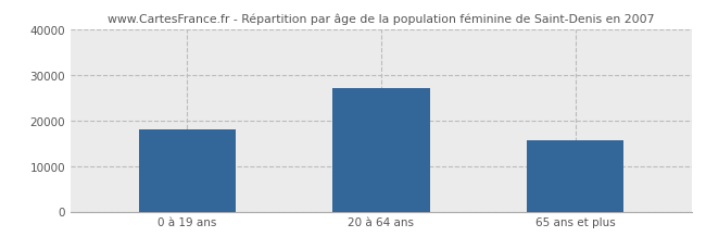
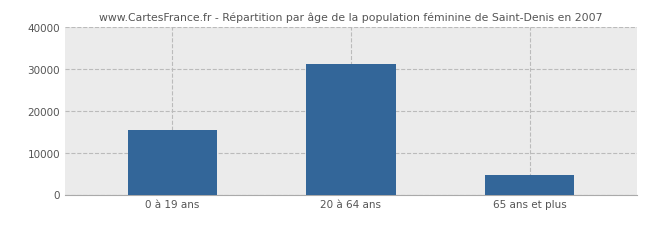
0 à 19 ans: 18000 -> 15300
20 à 64 ans: 27000 -> 31100
65 ans et plus: 15500 -> 4600
